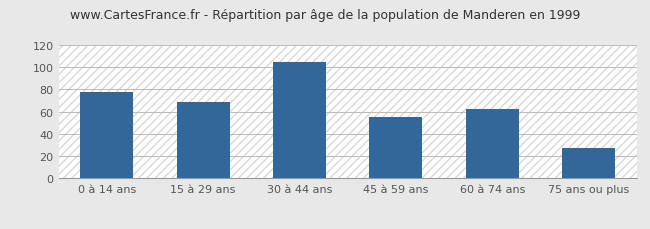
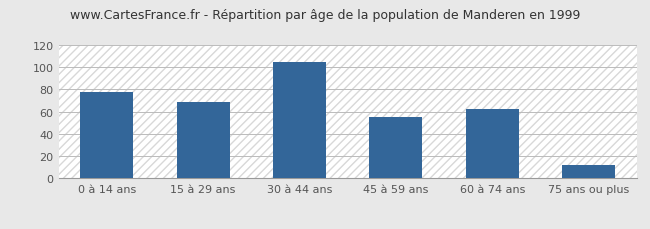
75 ans ou plus: 27 -> 12
